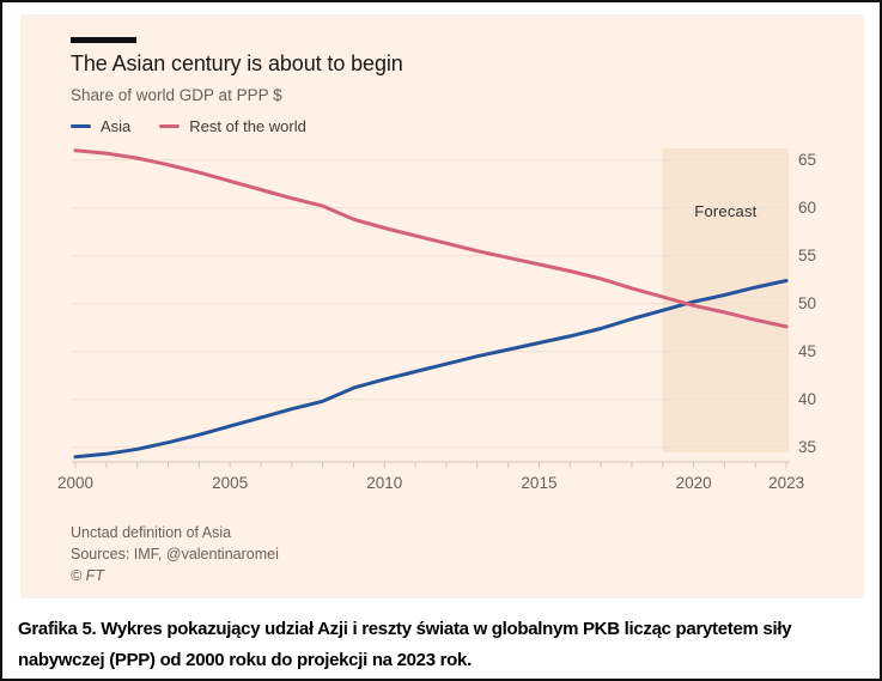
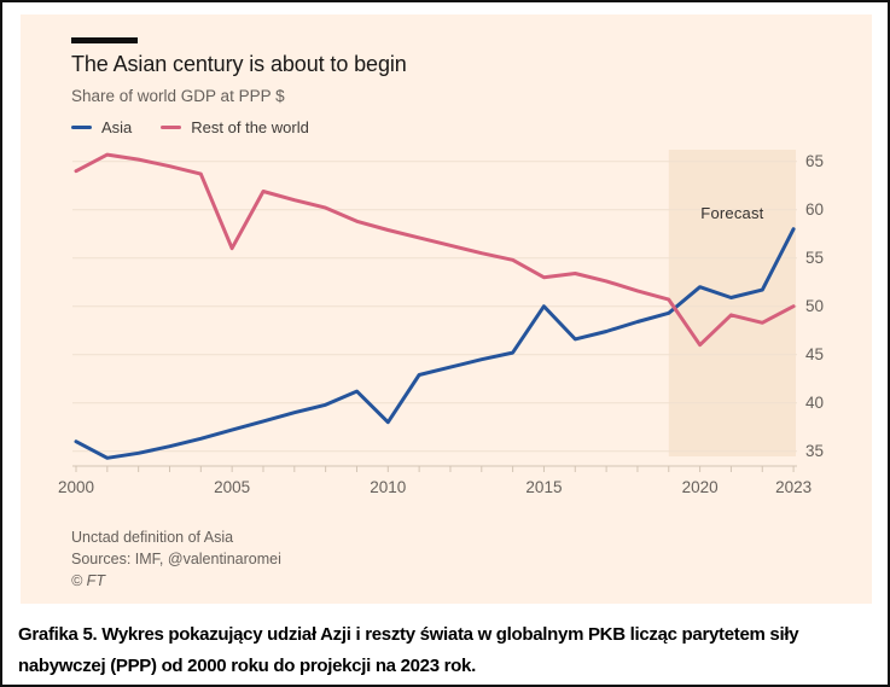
Asia/2000: 34 -> 36
Rest of the world/2000: 66 -> 64
Rest of the world/2005: 63 -> 56
Asia/2010: 42 -> 38
Asia/2015: 46 -> 50
Rest of the world/2015: 54 -> 53
Asia/2020: 50 -> 52
Rest of the world/2020: 50 -> 46
Asia/2023: 52 -> 58
Rest of the world/2023: 48 -> 50
